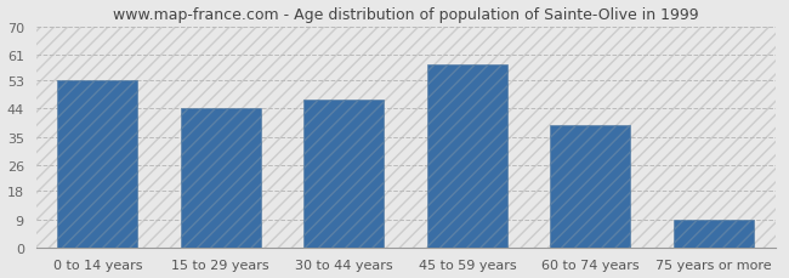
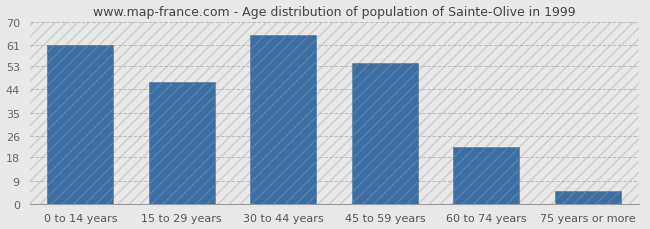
0 to 14 years: 53 -> 61
15 to 29 years: 44 -> 47
30 to 44 years: 47 -> 65
45 to 59 years: 58 -> 54
60 to 74 years: 39 -> 22
75 years or more: 9 -> 5
